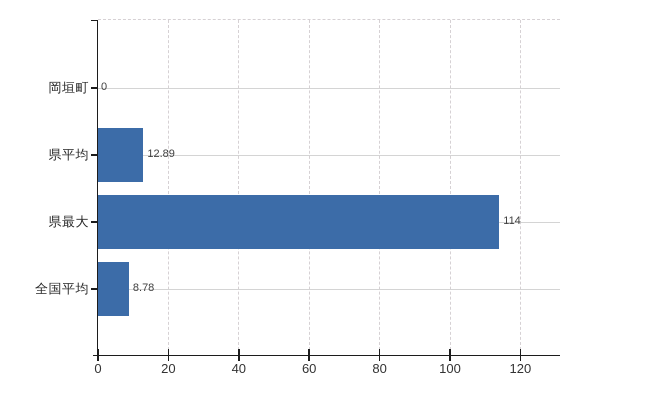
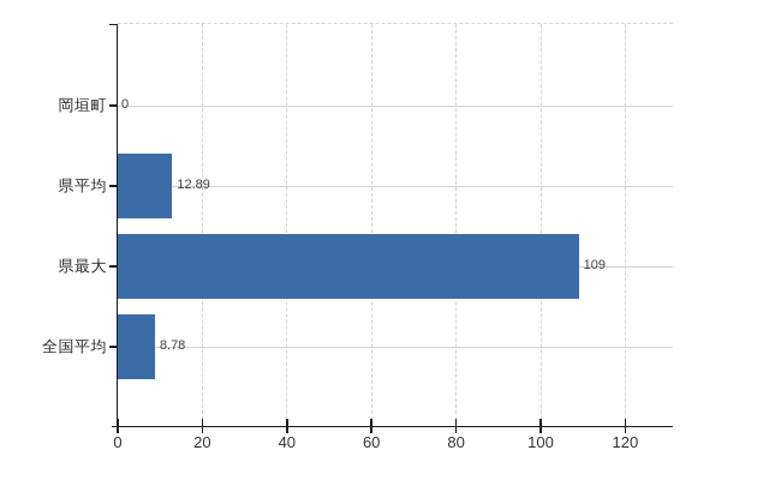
県最大: 114 -> 109
